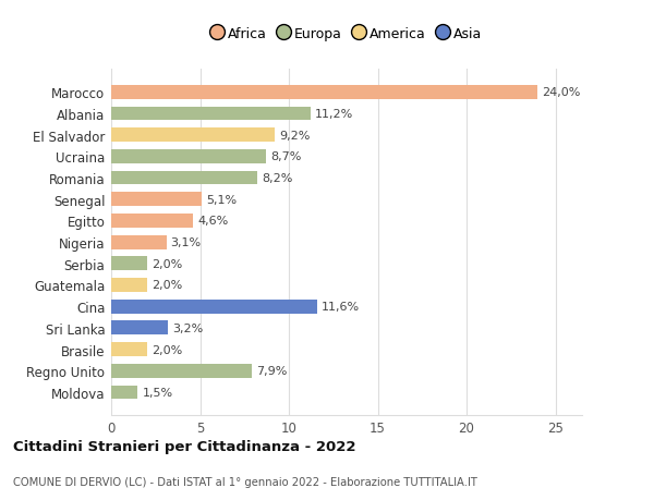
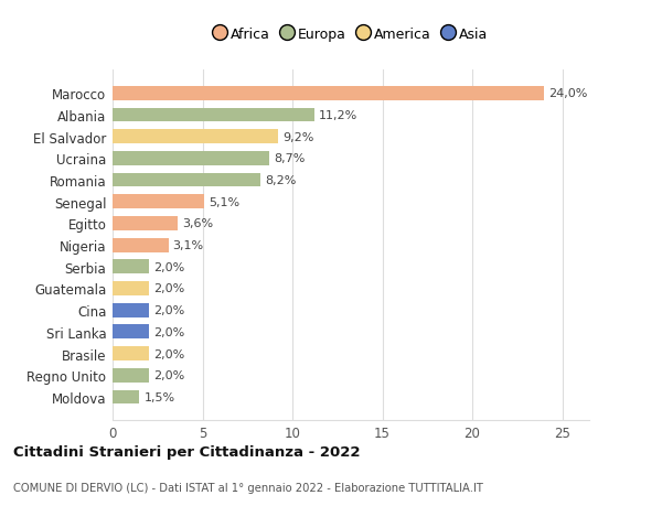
Egitto: 4,6% -> 3,6%
Cina: 11,6% -> 2,0%
Sri Lanka: 3,2% -> 2,0%
Regno Unito: 7,9% -> 2,0%
